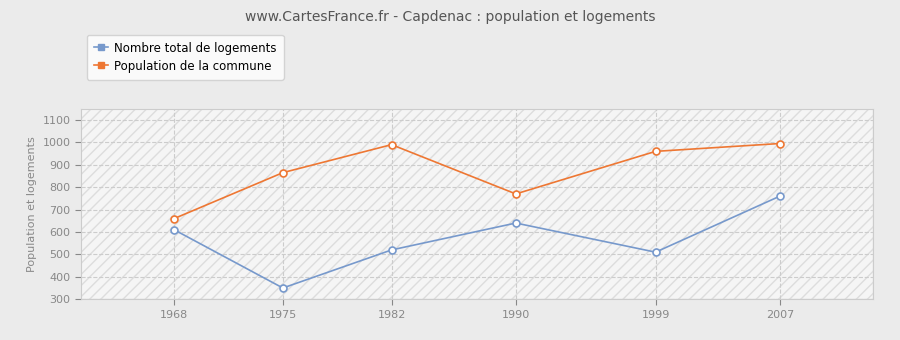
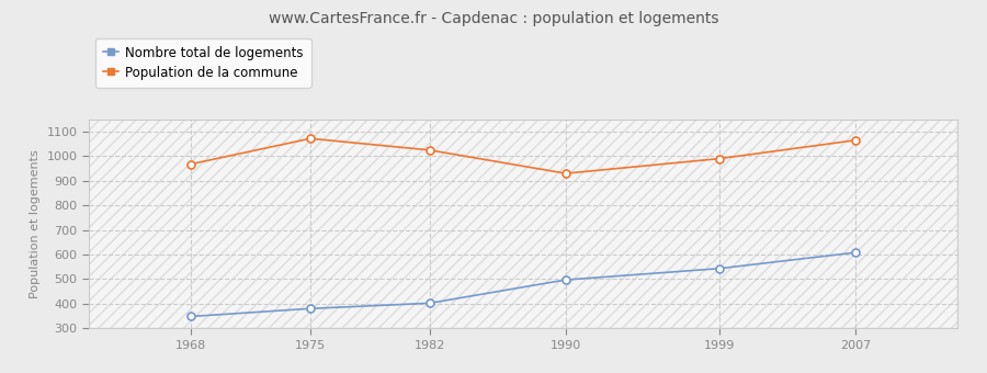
Nombre total de logements/1968: 610 -> 348
Population de la commune/1968: 660 -> 968
Nombre total de logements/1975: 350 -> 380
Population de la commune/1975: 865 -> 1072
Nombre total de logements/1982: 520 -> 402
Population de la commune/1982: 990 -> 1025
Nombre total de logements/1990: 640 -> 497
Population de la commune/1990: 770 -> 930
Nombre total de logements/1999: 510 -> 543
Population de la commune/1999: 960 -> 990
Nombre total de logements/2007: 760 -> 608
Population de la commune/2007: 995 -> 1065
